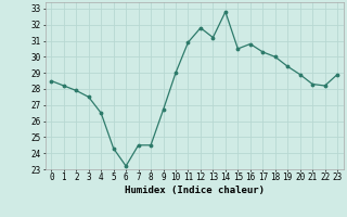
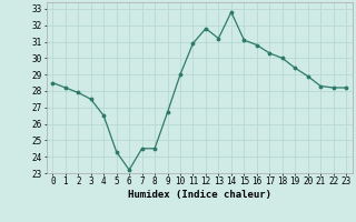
15: 30.5 -> 31.1
23: 28.9 -> 28.2
